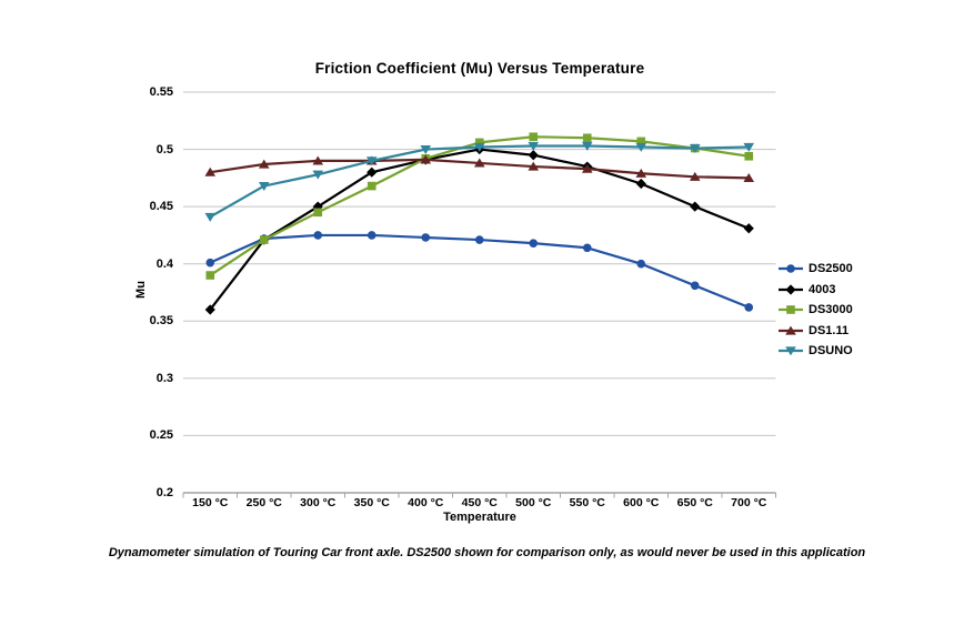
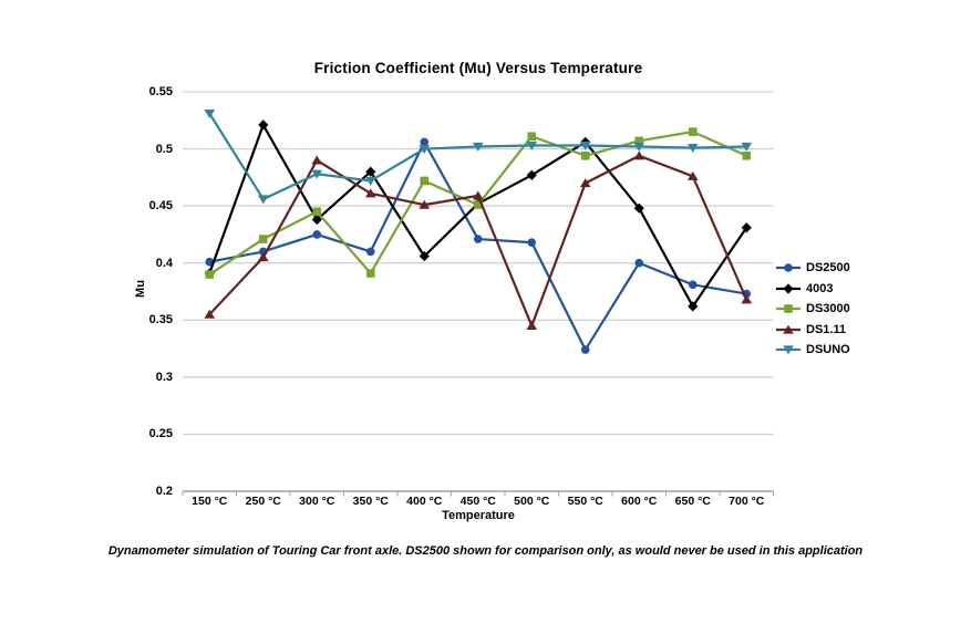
4003/150 °C: 0.360 -> 0.391
DS1.11/150 °C: 0.480 -> 0.355
DSUNO/150 °C: 0.441 -> 0.531
DS2500/250 °C: 0.422 -> 0.410
4003/250 °C: 0.421 -> 0.521
DS1.11/250 °C: 0.487 -> 0.405
DSUNO/250 °C: 0.468 -> 0.456
4003/300 °C: 0.450 -> 0.438
DS2500/350 °C: 0.425 -> 0.410
DS3000/350 °C: 0.468 -> 0.391
DS1.11/350 °C: 0.490 -> 0.461
DSUNO/350 °C: 0.490 -> 0.472
DS2500/400 °C: 0.423 -> 0.506
4003/400 °C: 0.491 -> 0.406
DS3000/400 °C: 0.492 -> 0.472
DS1.11/400 °C: 0.491 -> 0.451
4003/450 °C: 0.500 -> 0.452
DS3000/450 °C: 0.506 -> 0.451
DS1.11/450 °C: 0.488 -> 0.459
4003/500 °C: 0.495 -> 0.477
DS1.11/500 °C: 0.485 -> 0.345
DS2500/550 °C: 0.414 -> 0.324
4003/550 °C: 0.485 -> 0.506
DS3000/550 °C: 0.510 -> 0.494
DS1.11/550 °C: 0.483 -> 0.470
4003/600 °C: 0.470 -> 0.448
DS1.11/600 °C: 0.479 -> 0.494
4003/650 °C: 0.450 -> 0.362
DS3000/650 °C: 0.501 -> 0.515
DS2500/700 °C: 0.362 -> 0.373
DS1.11/700 °C: 0.475 -> 0.368
